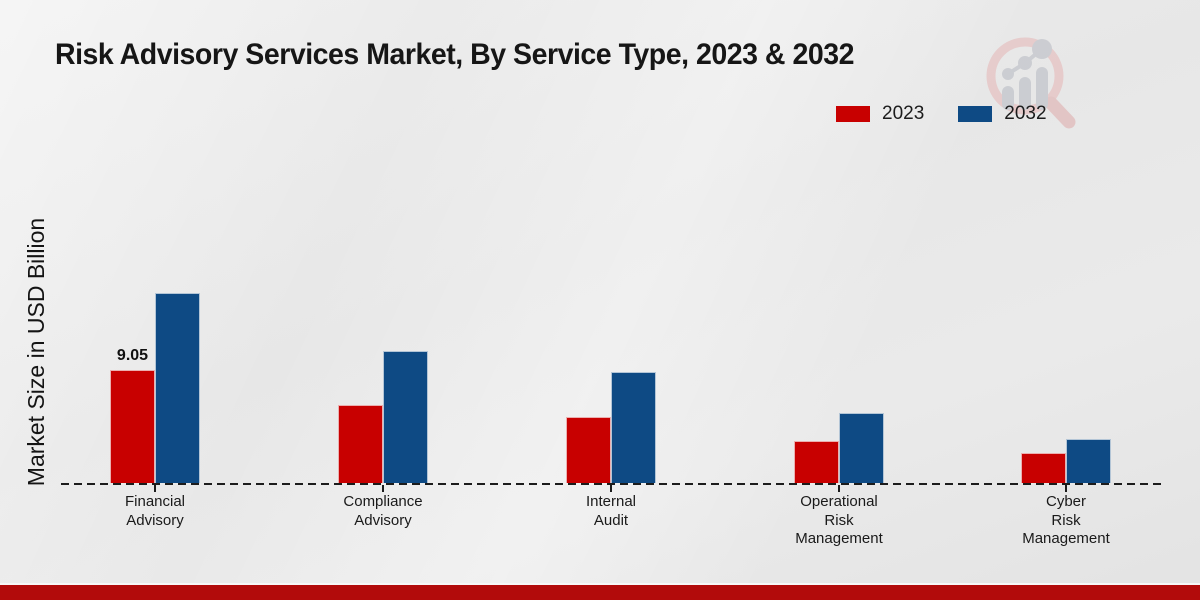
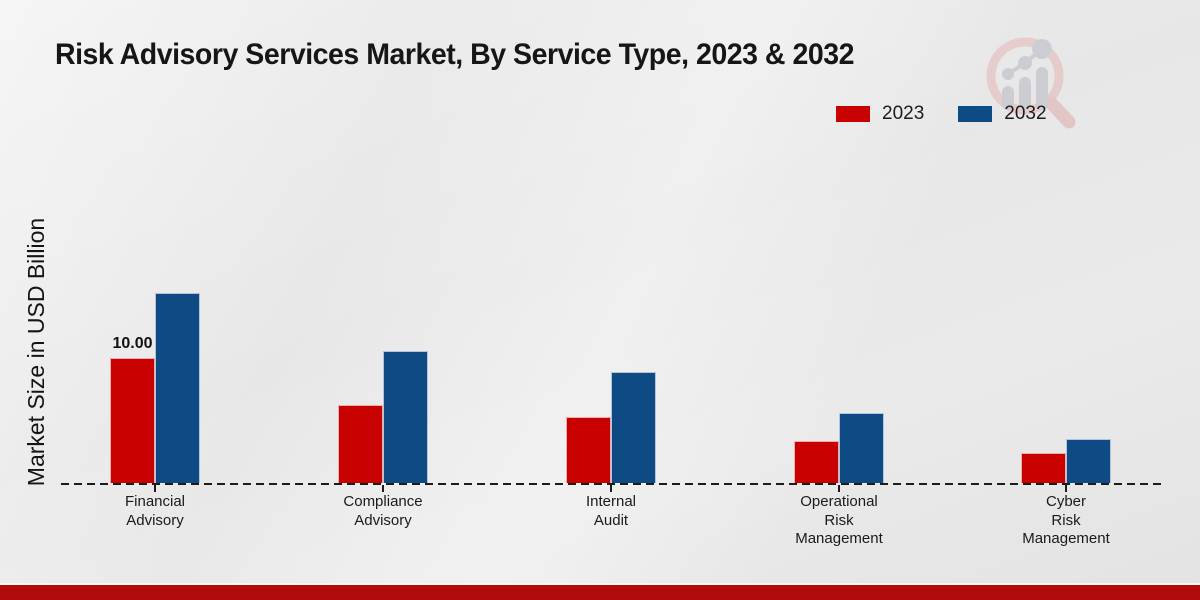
2023/Financial Advisory: 9.05 -> 10.00
